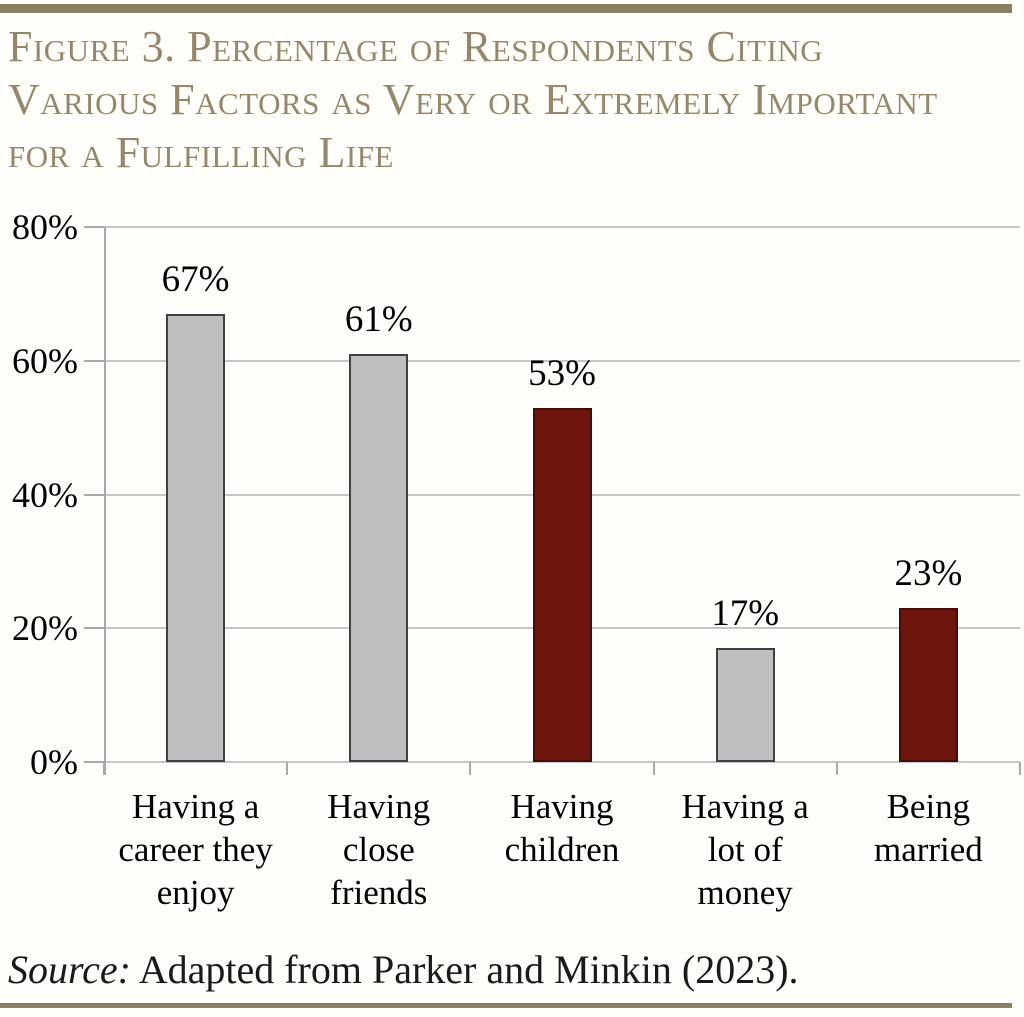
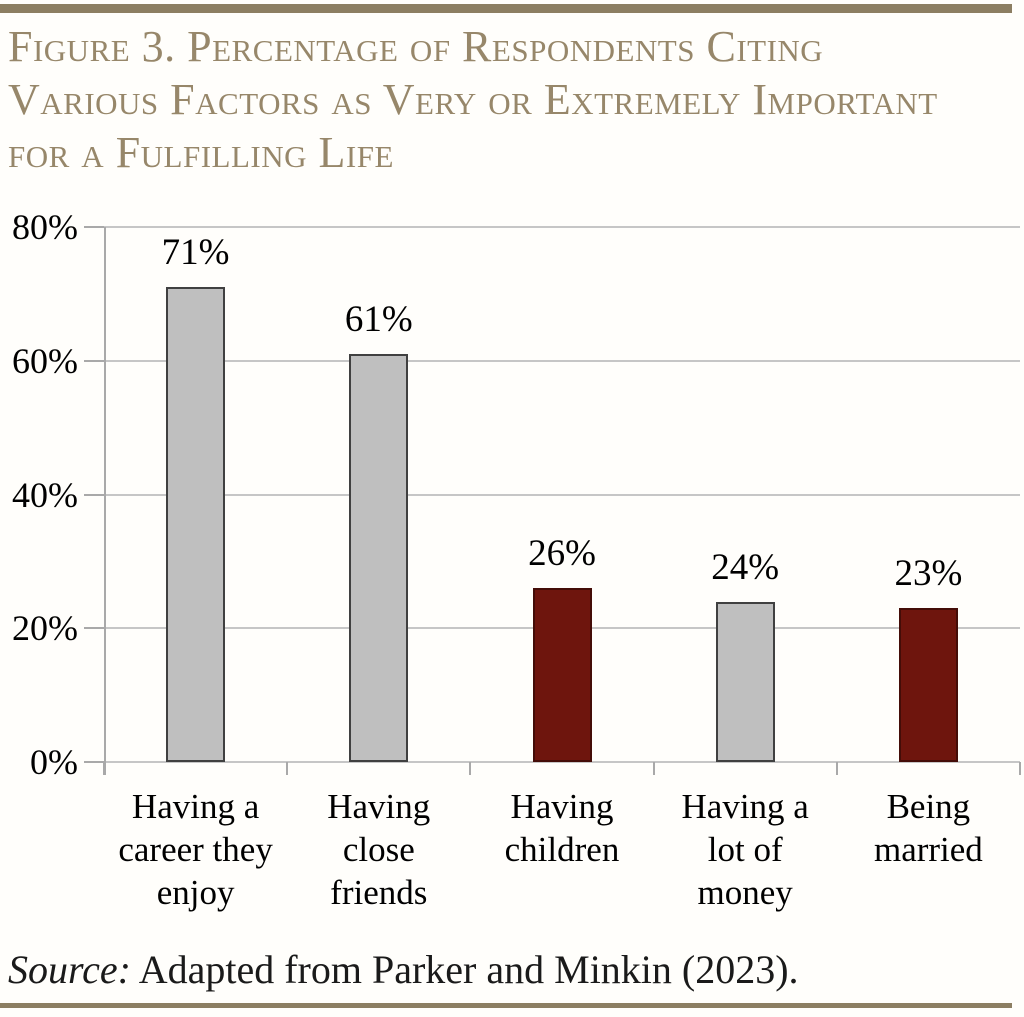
Having a career they enjoy: 67% -> 71%
Having children: 53% -> 26%
Having a lot of money: 17% -> 24%
